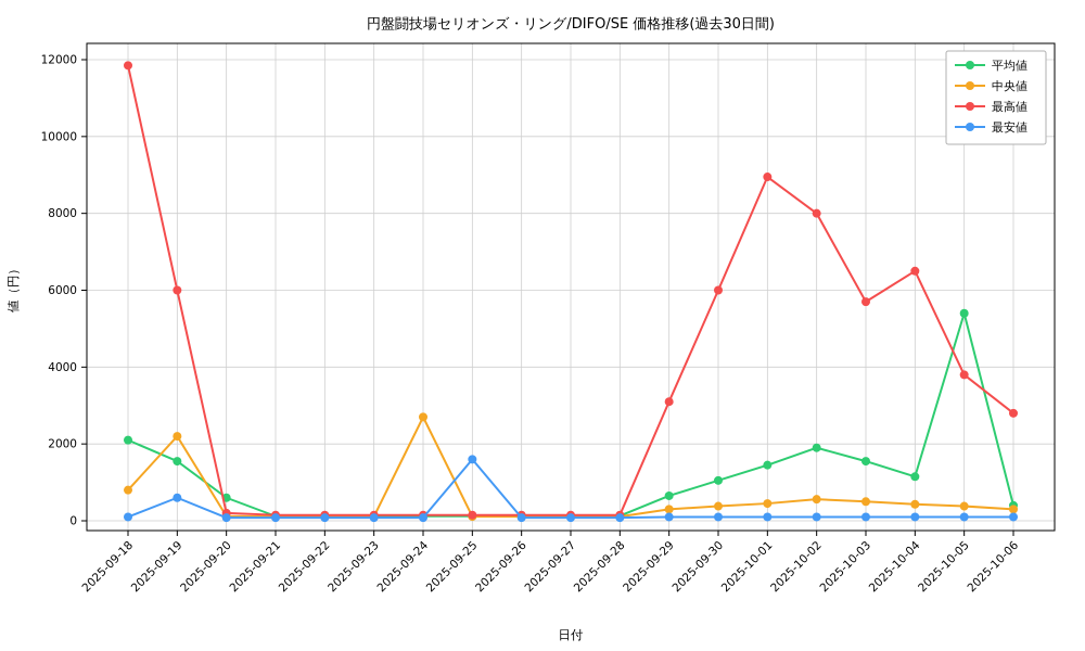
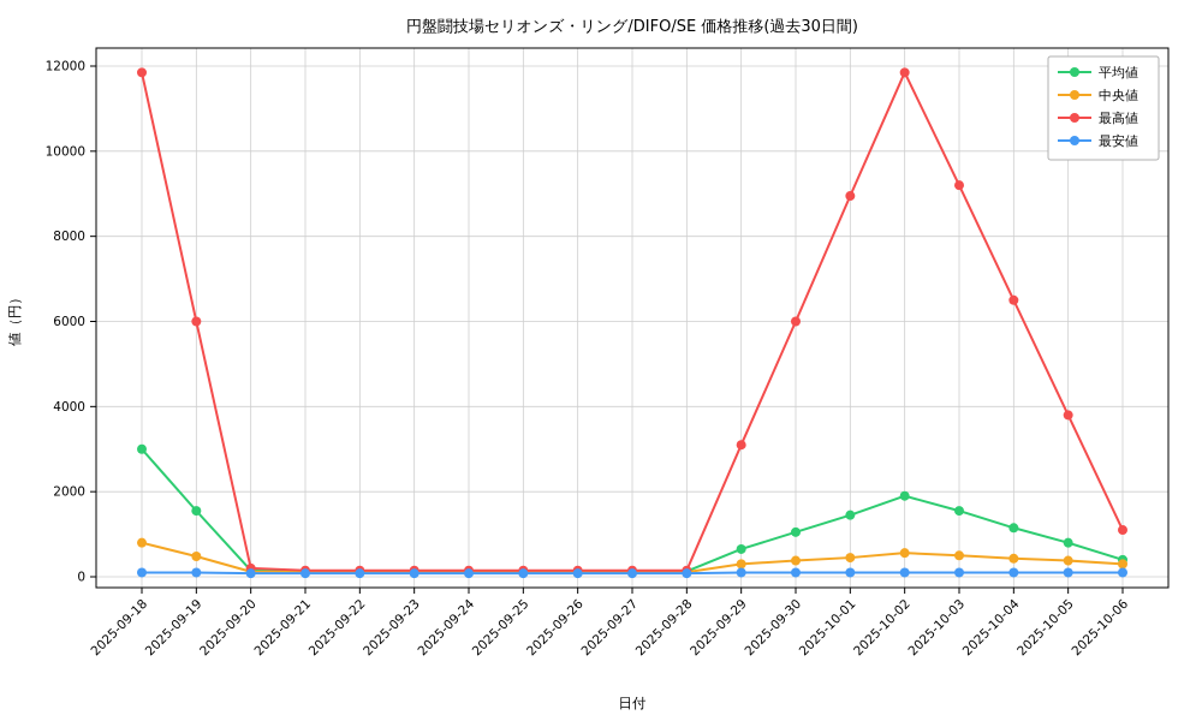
平均値/2025-09-18: 2100 -> 3000
中央値/2025-09-19: 2200 -> 500
最安値/2025-09-19: 600 -> 100
平均値/2025-09-20: 600 -> 200
中央値/2025-09-24: 2700 -> 100
最安値/2025-09-25: 1600 -> 100
最高値/2025-10-02: 8000 -> 11800
最高値/2025-10-03: 5700 -> 9200
平均値/2025-10-05: 5400 -> 800
最高値/2025-10-06: 2800 -> 1100
